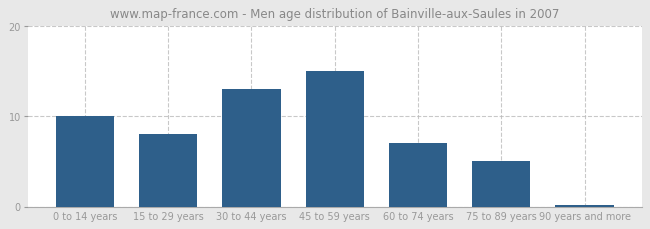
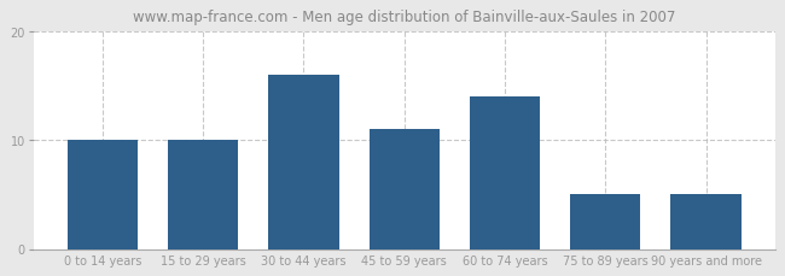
15 to 29 years: 8.0 -> 10.0
30 to 44 years: 13.0 -> 16.0
45 to 59 years: 15.0 -> 11.0
60 to 74 years: 7.0 -> 14.0
90 years and more: 0.2 -> 5.0
